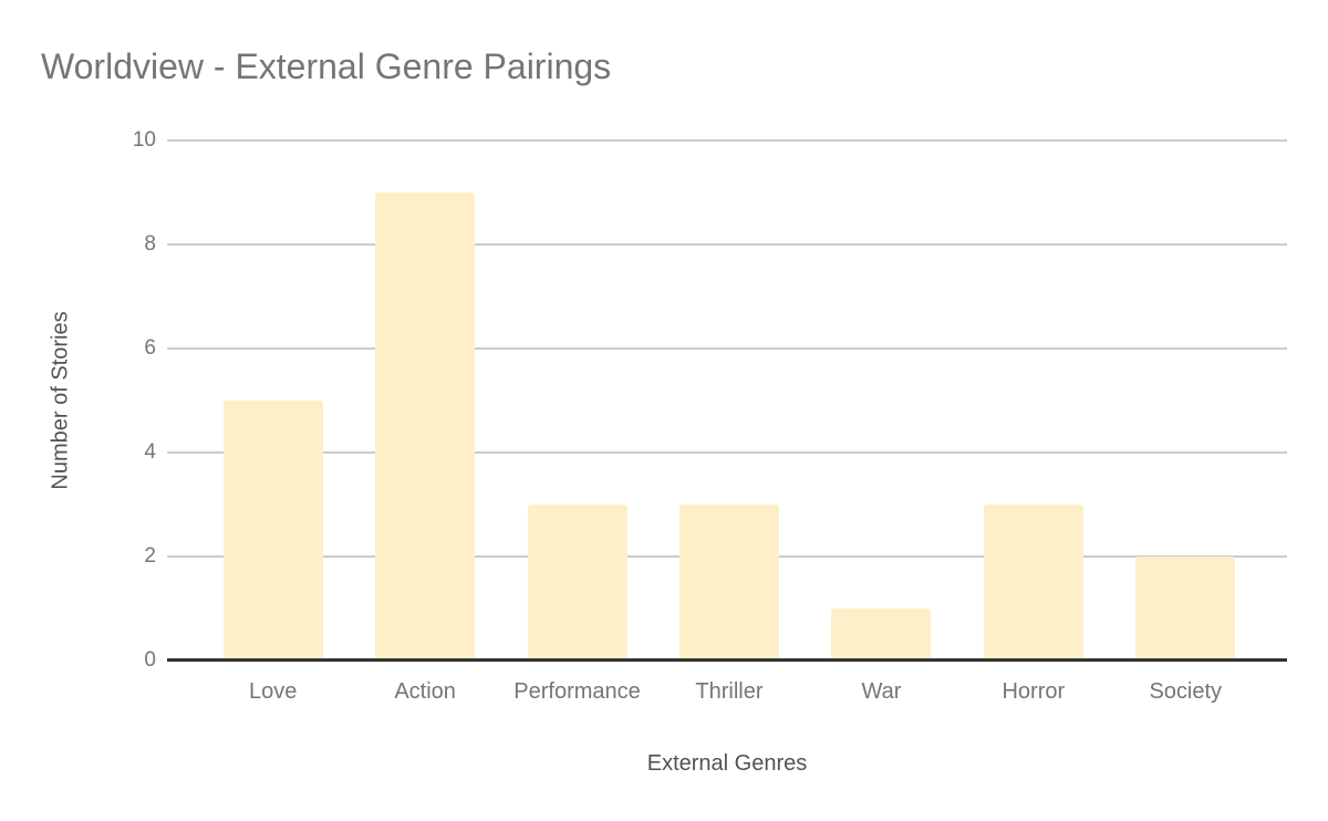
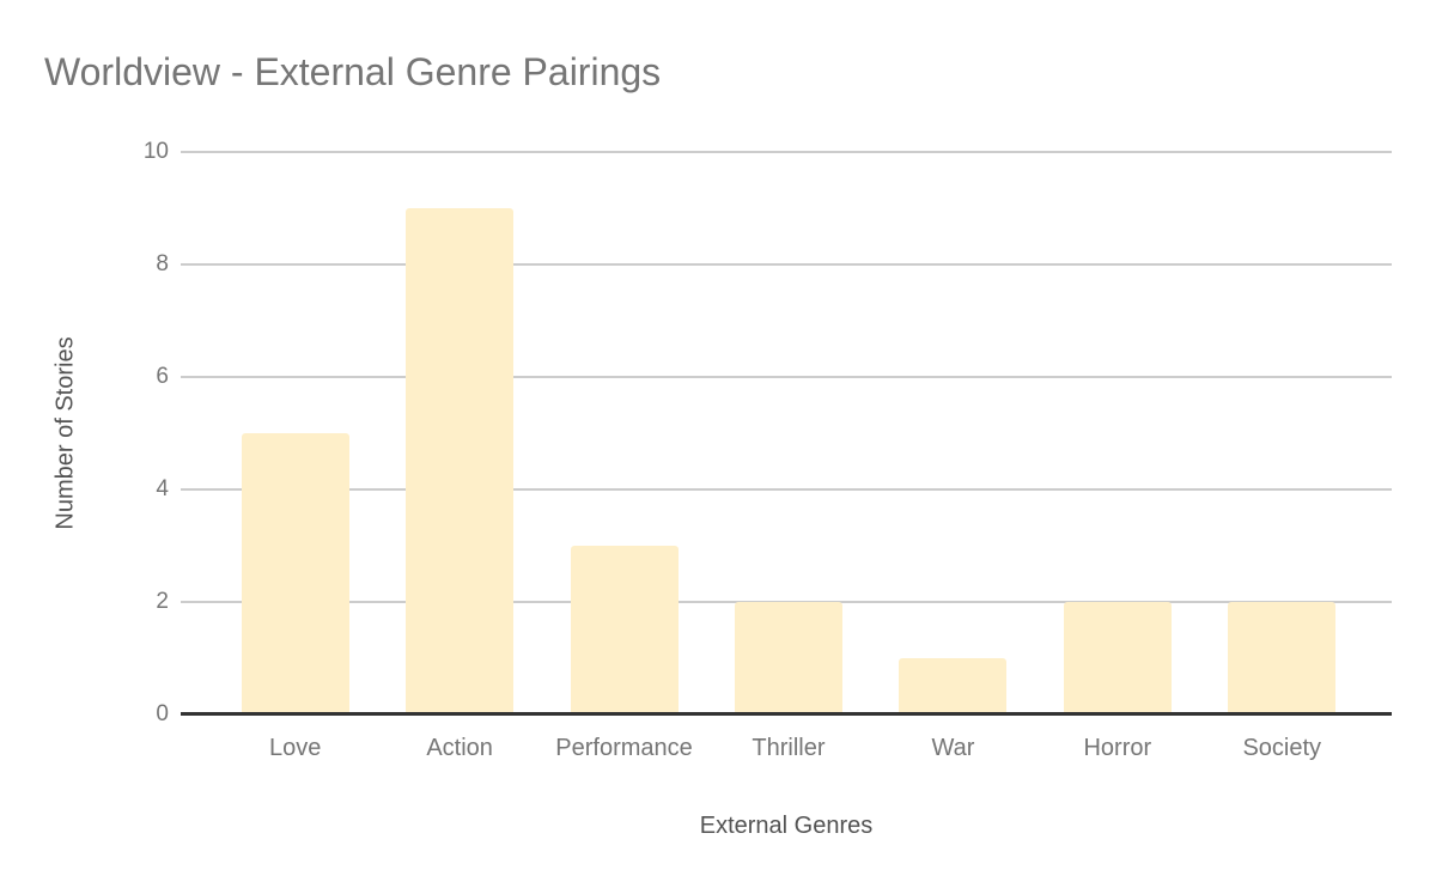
Thriller: 3 -> 2
Horror: 3 -> 2
